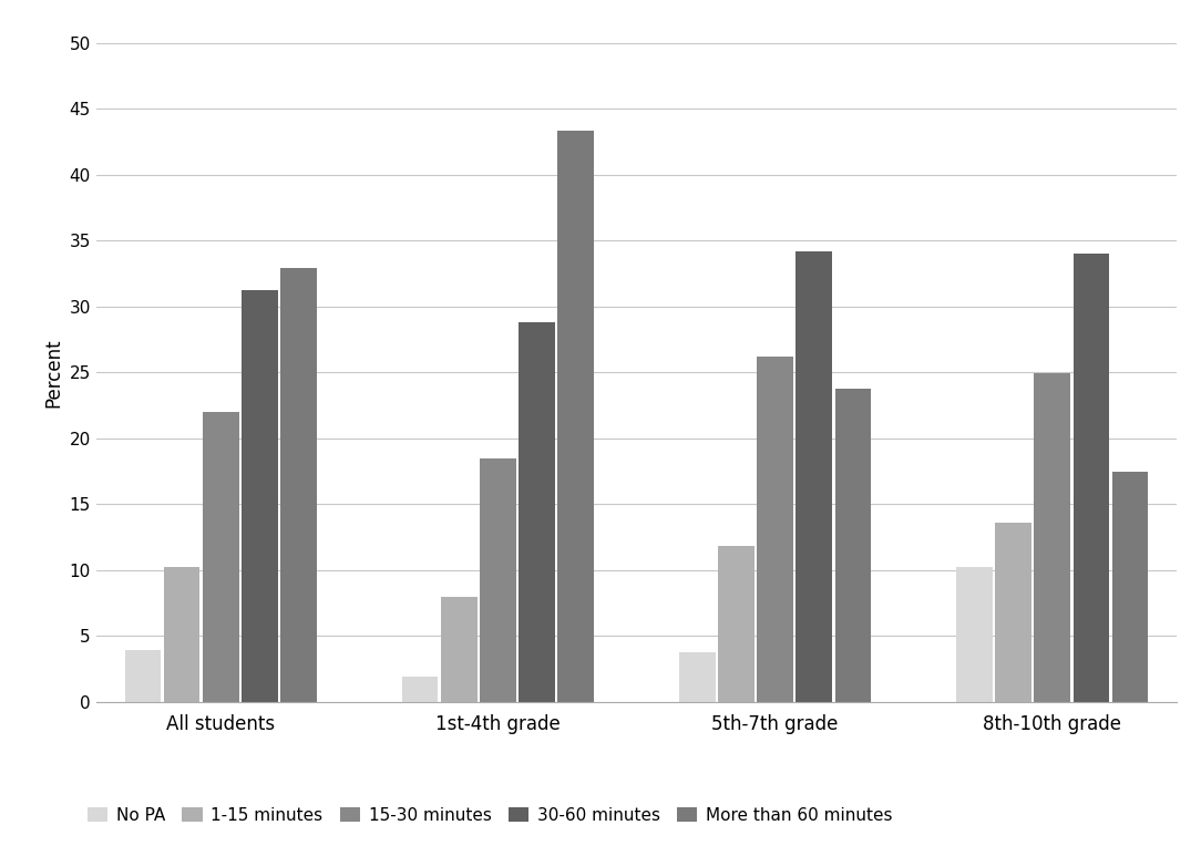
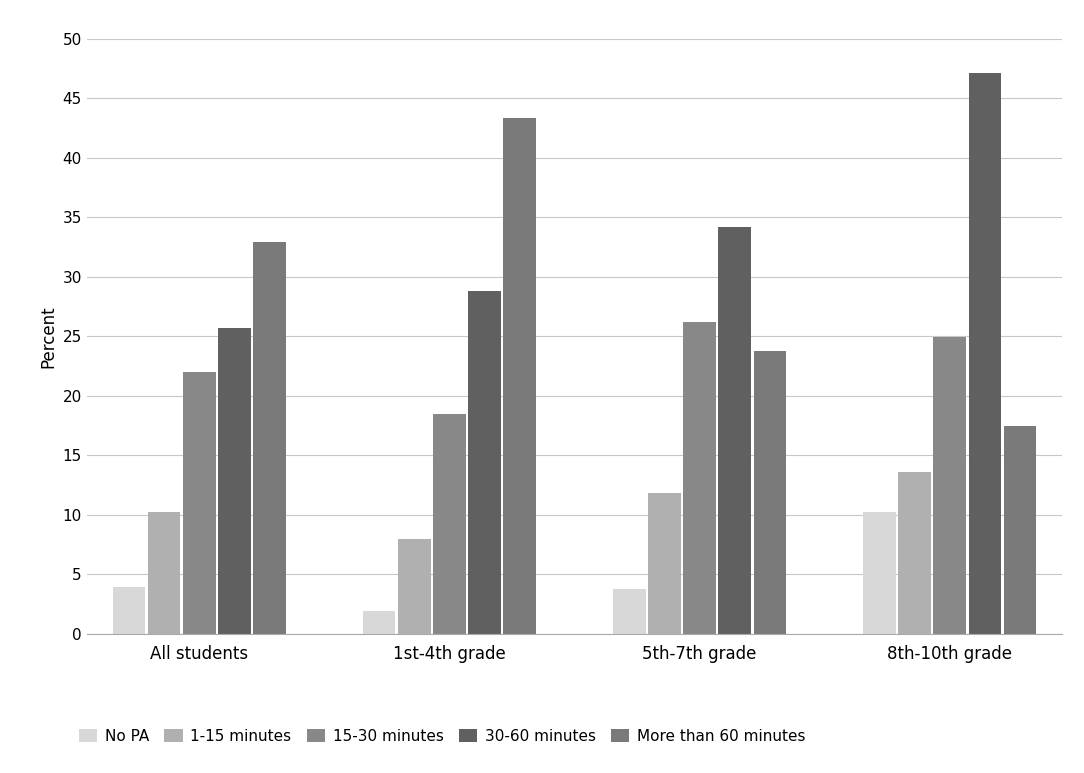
30-60 minutes/All students: 31.2 -> 25.7
30-60 minutes/8th-10th grade: 34.0 -> 47.1
